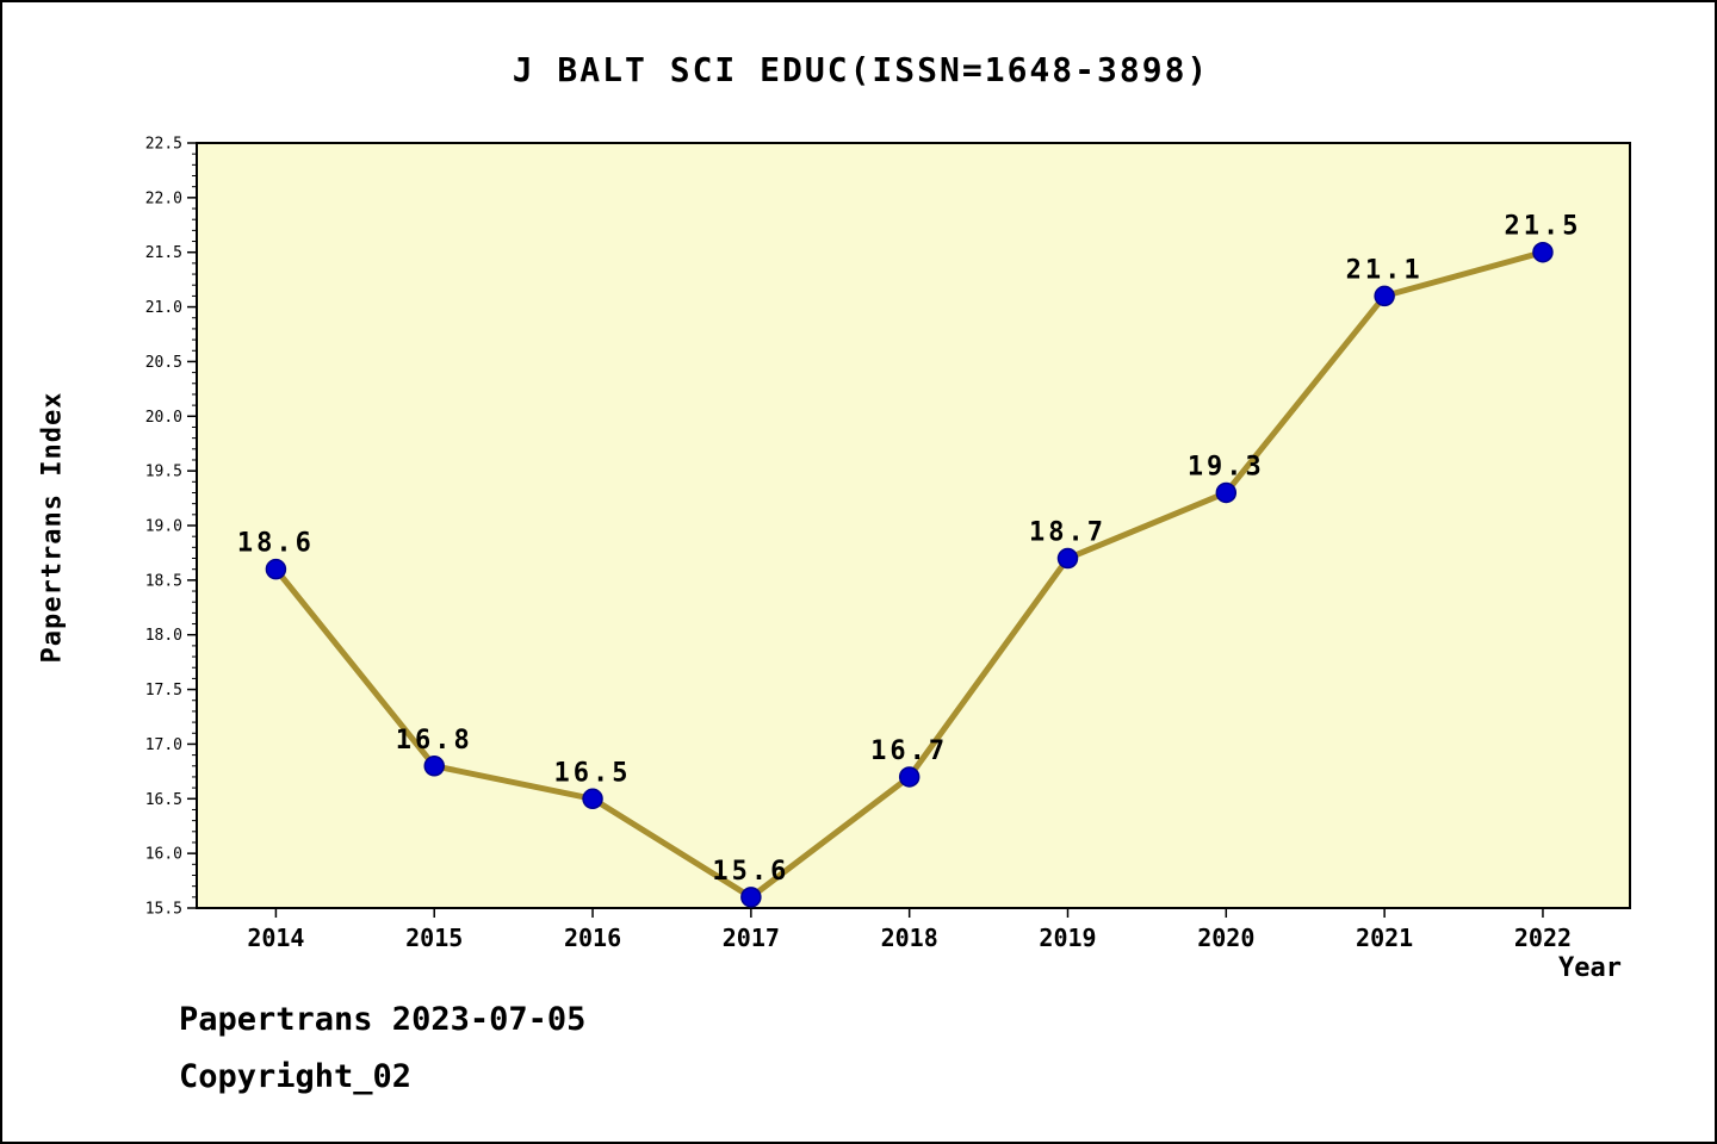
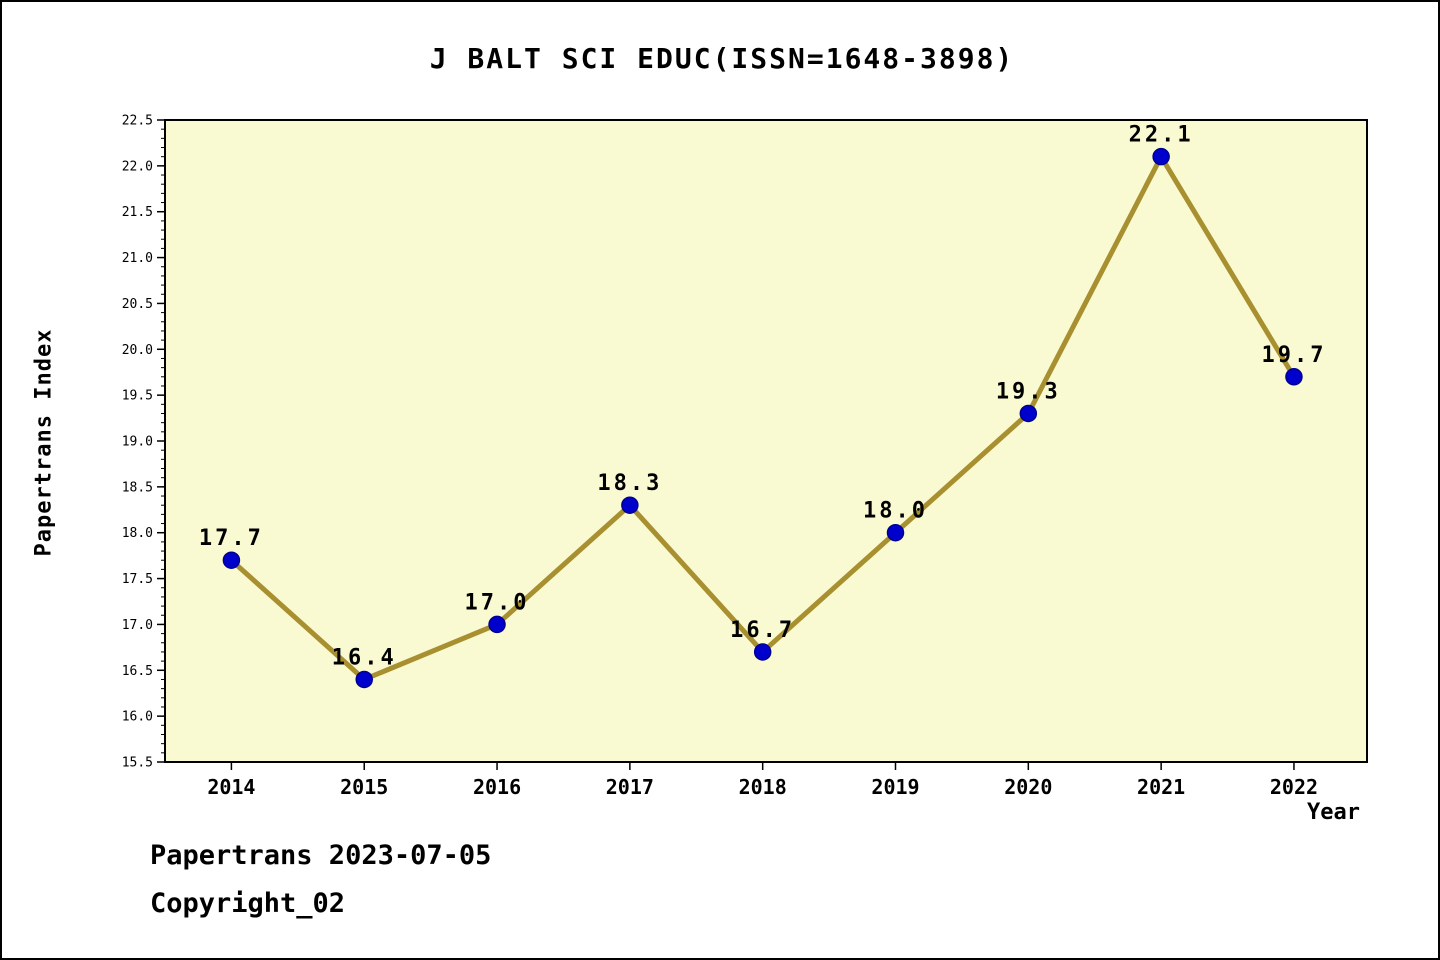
2014: 18.6 -> 17.7
2015: 16.8 -> 16.4
2016: 16.5 -> 17.0
2017: 15.6 -> 18.3
2019: 18.7 -> 18.0
2021: 21.1 -> 22.1
2022: 21.5 -> 19.7
